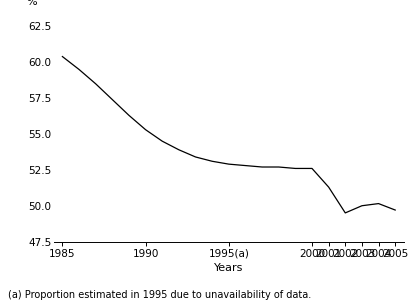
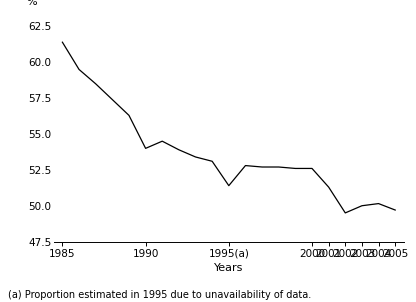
1985: 60.4 -> 61.4
1990: 55.3 -> 54.0
1995(a): 52.9 -> 51.4
